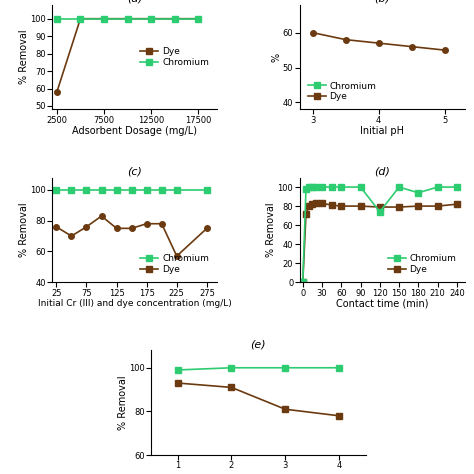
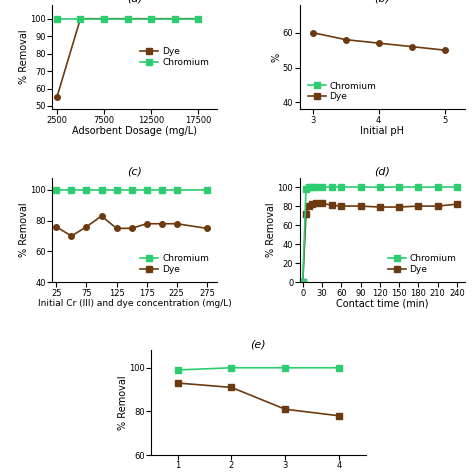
Dye/2500: 58 -> 55
(c)/Dye/225: 57 -> 78
(d)/Chromium/120: 74 -> 100
(d)/Chromium/180: 94 -> 100
